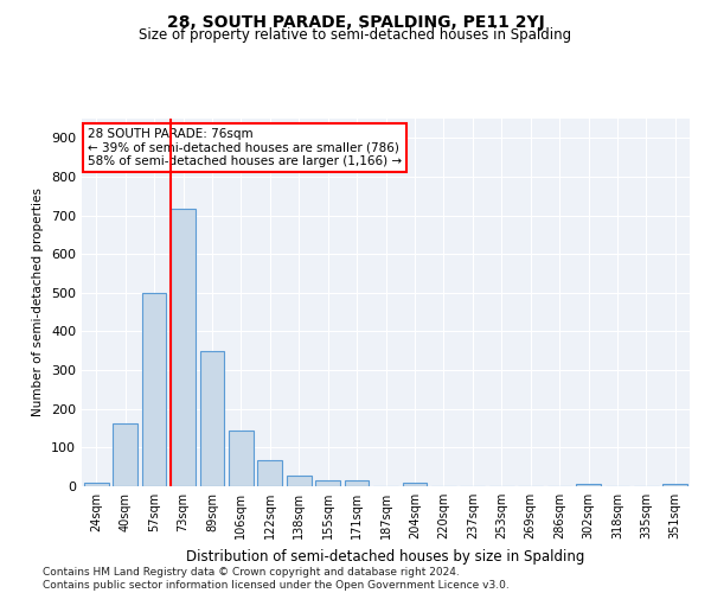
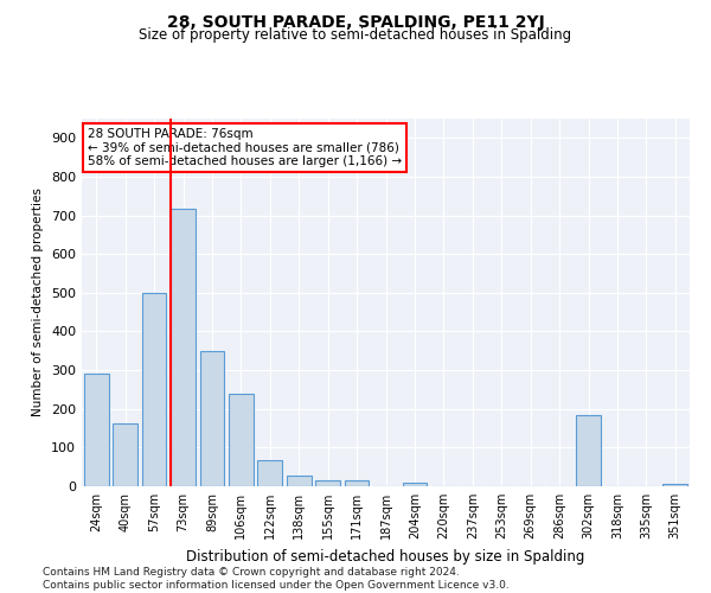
24sqm: 8 -> 290
106sqm: 145 -> 240
302sqm: 7 -> 185
